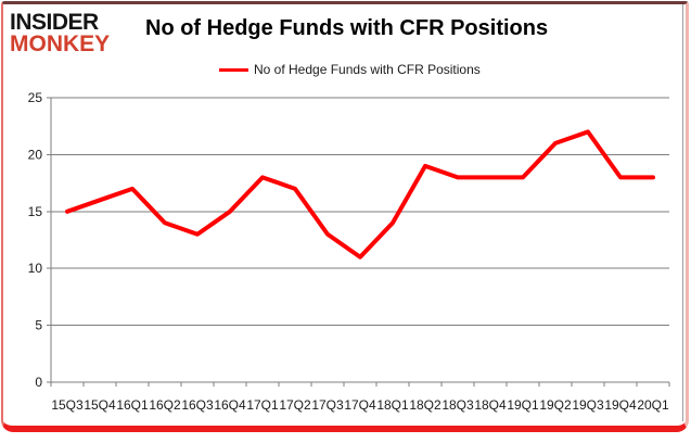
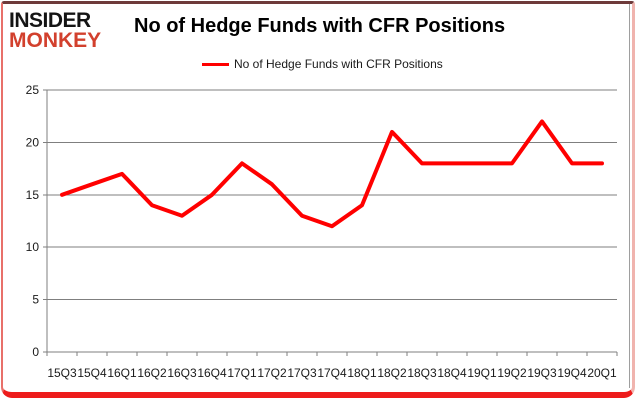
17Q2: 17 -> 16
17Q4: 11 -> 12
18Q2: 19 -> 21
19Q2: 21 -> 18
